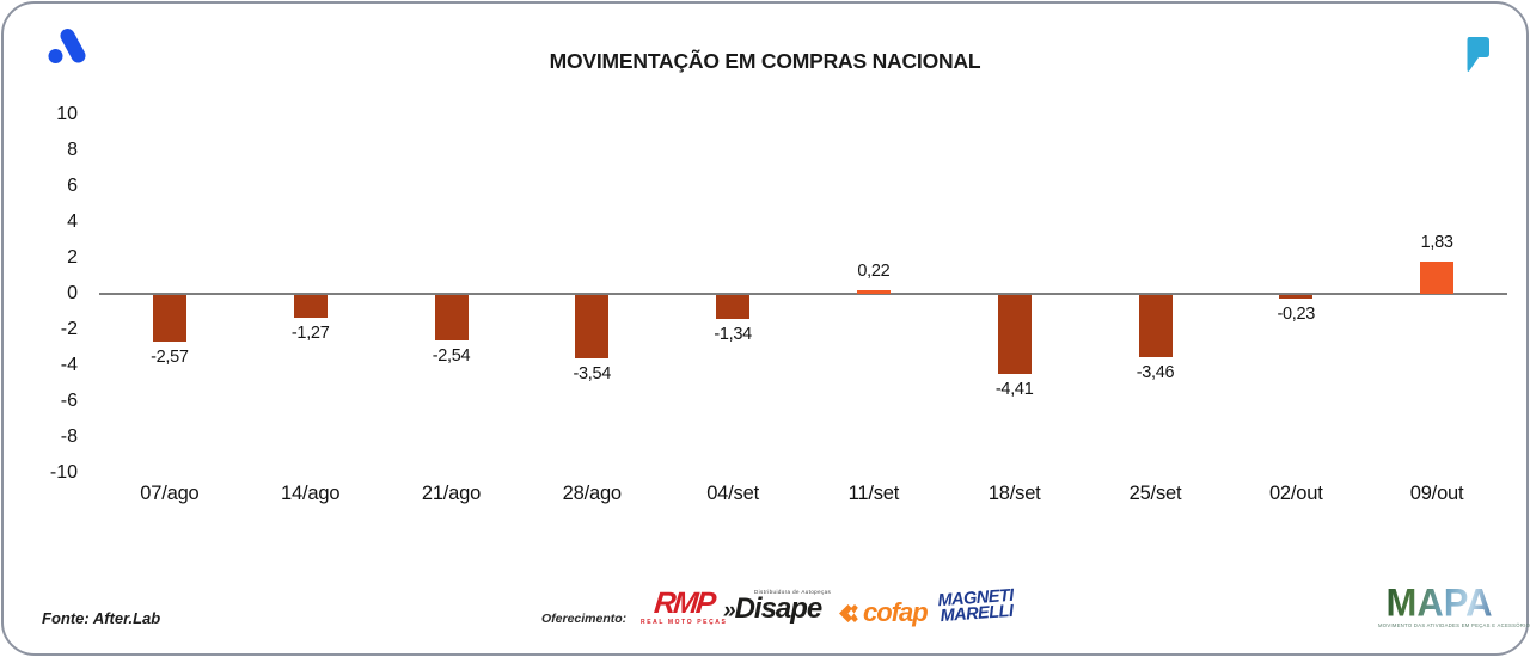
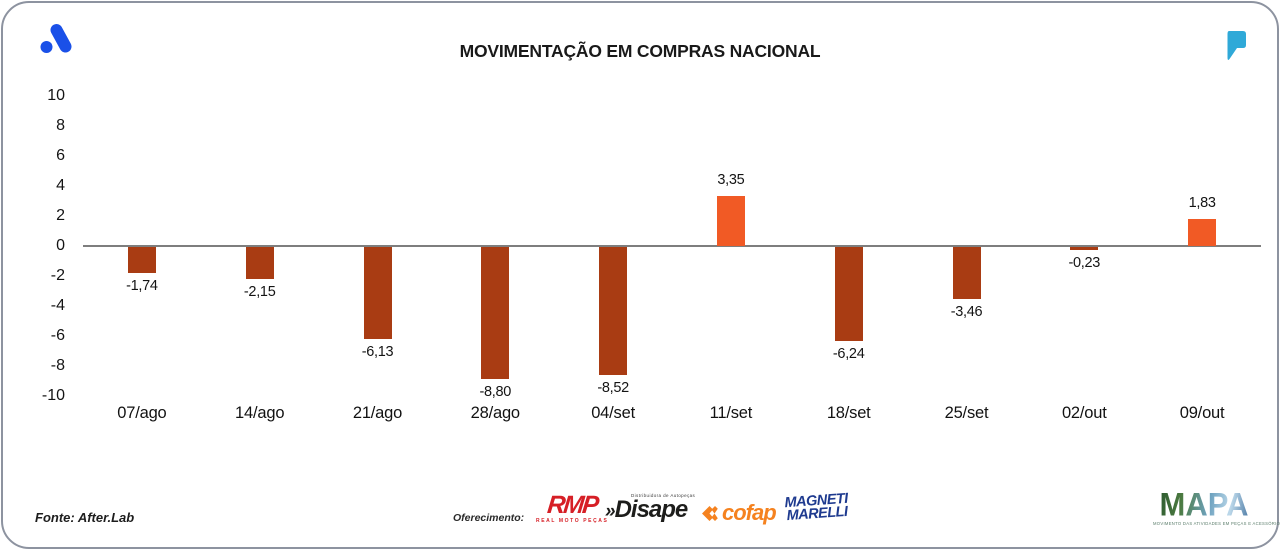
07/ago: -2,57 -> -1,74
14/ago: -1,27 -> -2,15
21/ago: -2,54 -> -6,13
28/ago: -3,54 -> -8,80
04/set: -1,34 -> -8,52
11/set: 0,22 -> 3,35
18/set: -4,41 -> -6,24
